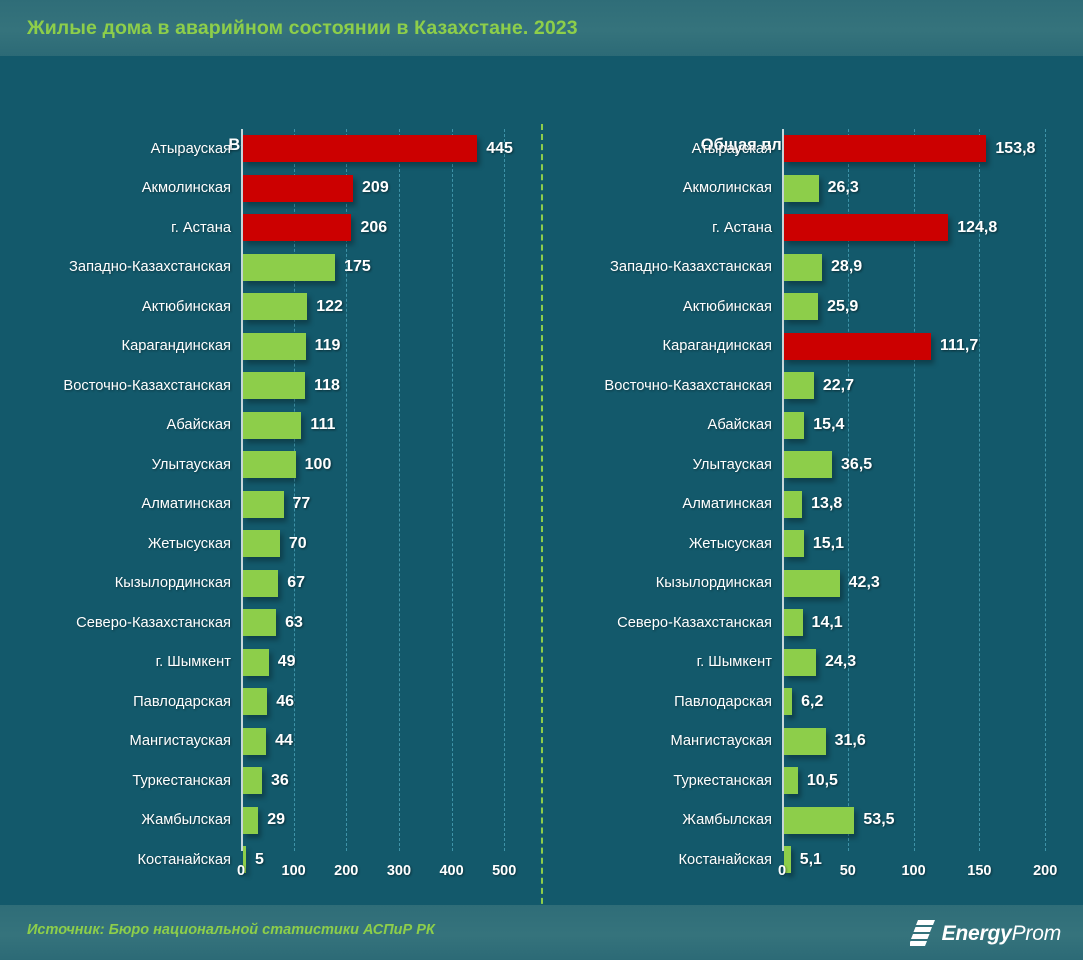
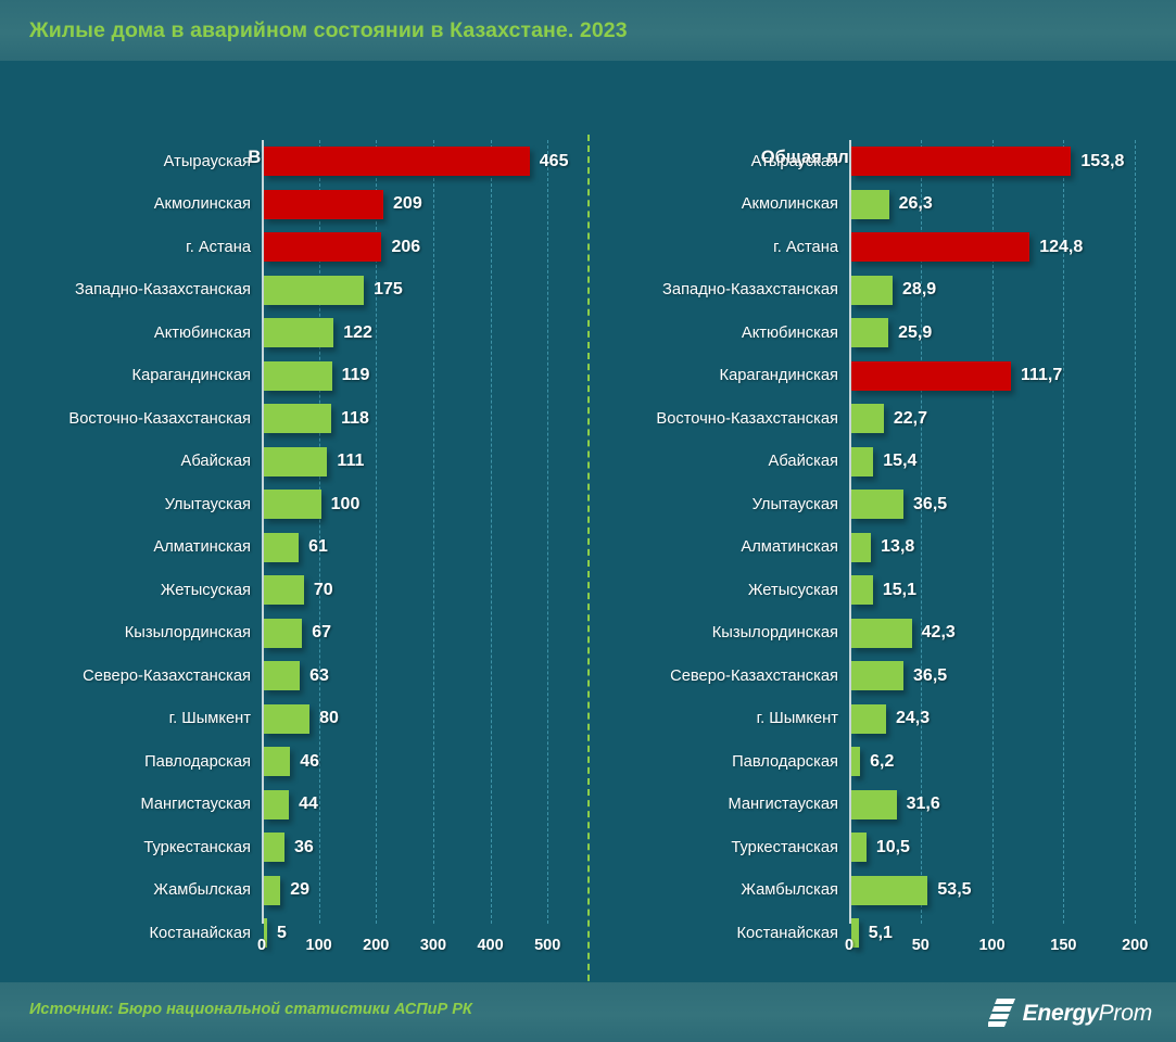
Всего | ед./Атырауская: 445 -> 465
Всего | ед./Алматинская: 77 -> 61
Всего | ед./г. Шымкент: 49 -> 80
Общая площадь | тыс. кв. м/Северо-Казахстанская: 14,1 -> 36,5
